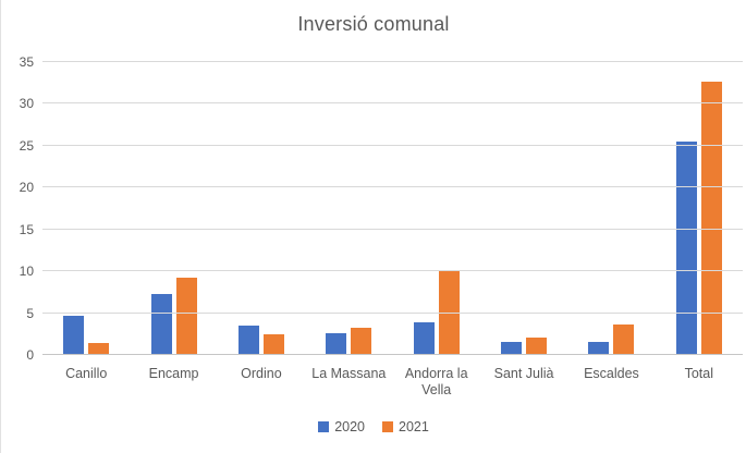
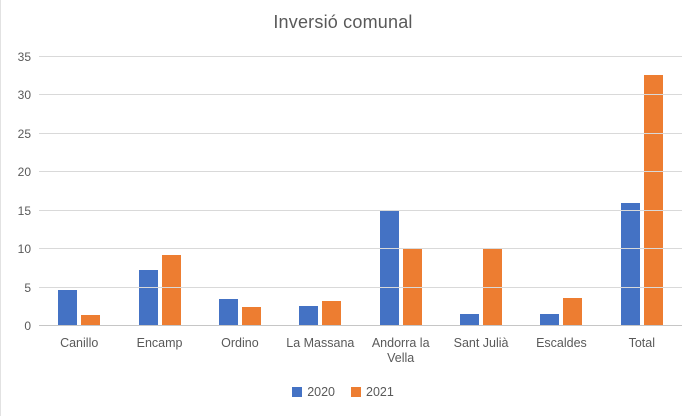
2020/Andorra la Vella: 4 -> 15
2021/Sant Julià: 2 -> 10
2020/Total: 26 -> 16
